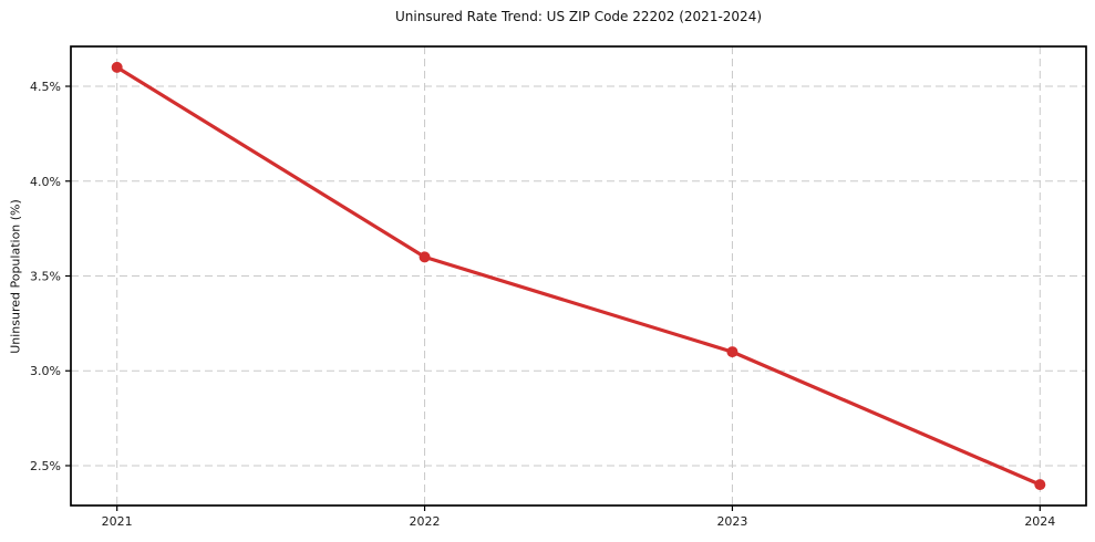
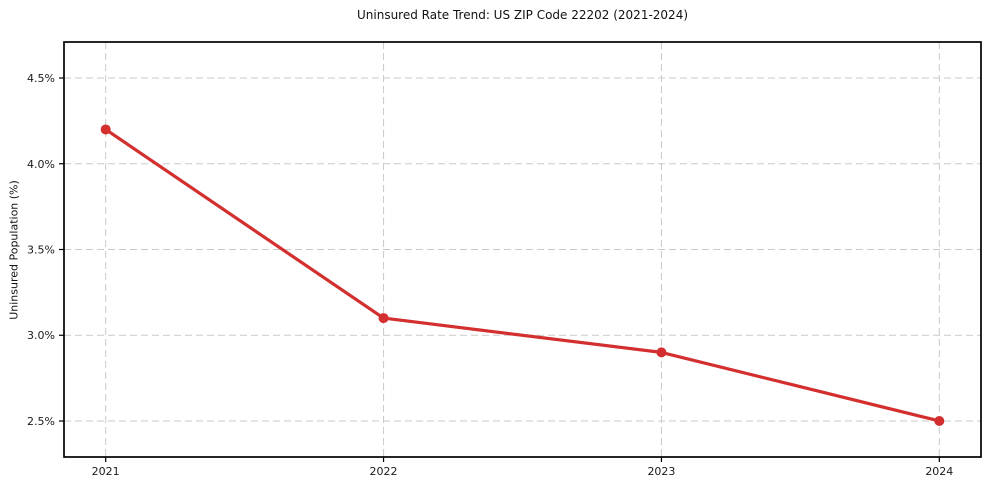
2021: 4.6% -> 4.2%
2022: 3.6% -> 3.1%
2023: 3.1% -> 2.9%
2024: 2.4% -> 2.5%
